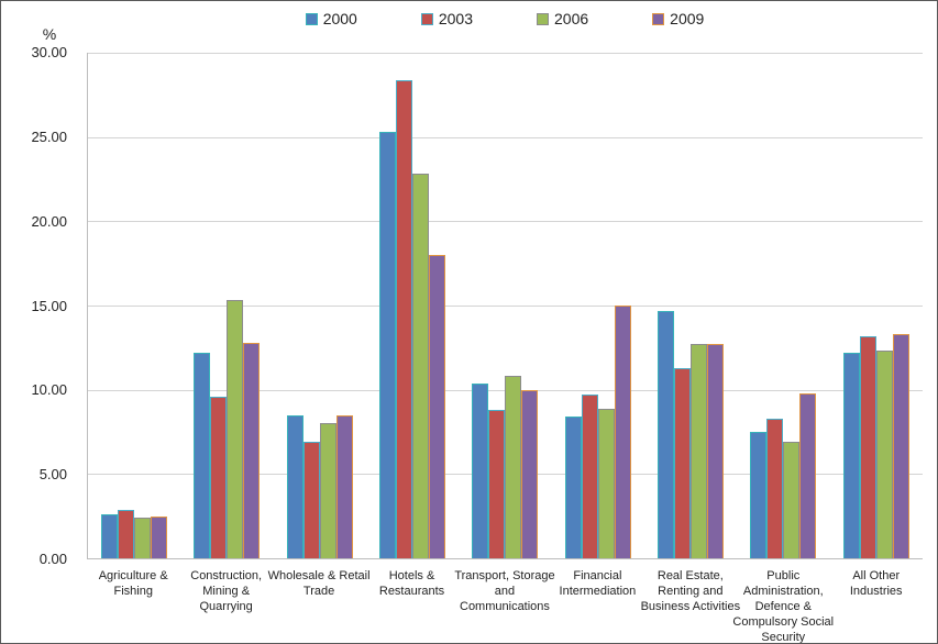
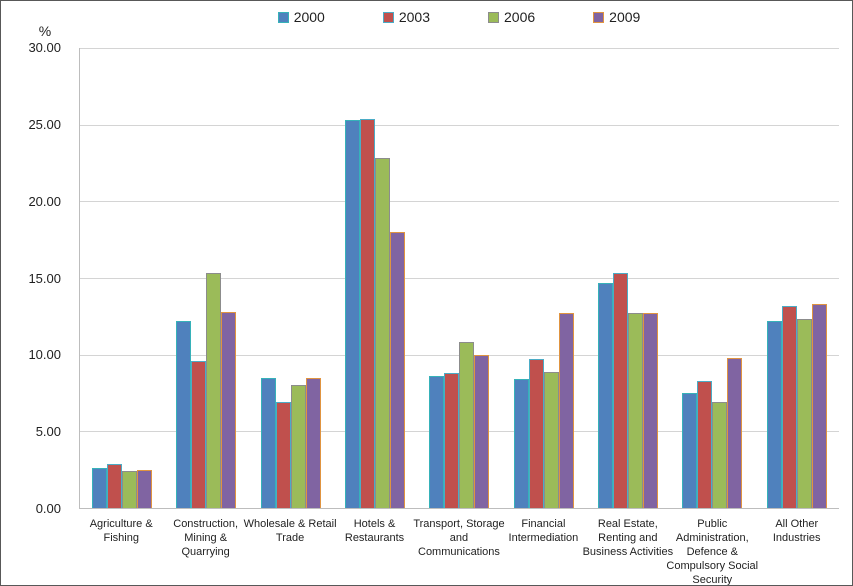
2003/Hotels & Restaurants: 28.4 -> 25.4
2000/Transport, Storage and Communications: 10.4 -> 8.6
2009/Financial Intermediation: 15.0 -> 12.7
2003/Real Estate, Renting and Business Activities: 11.3 -> 15.3
